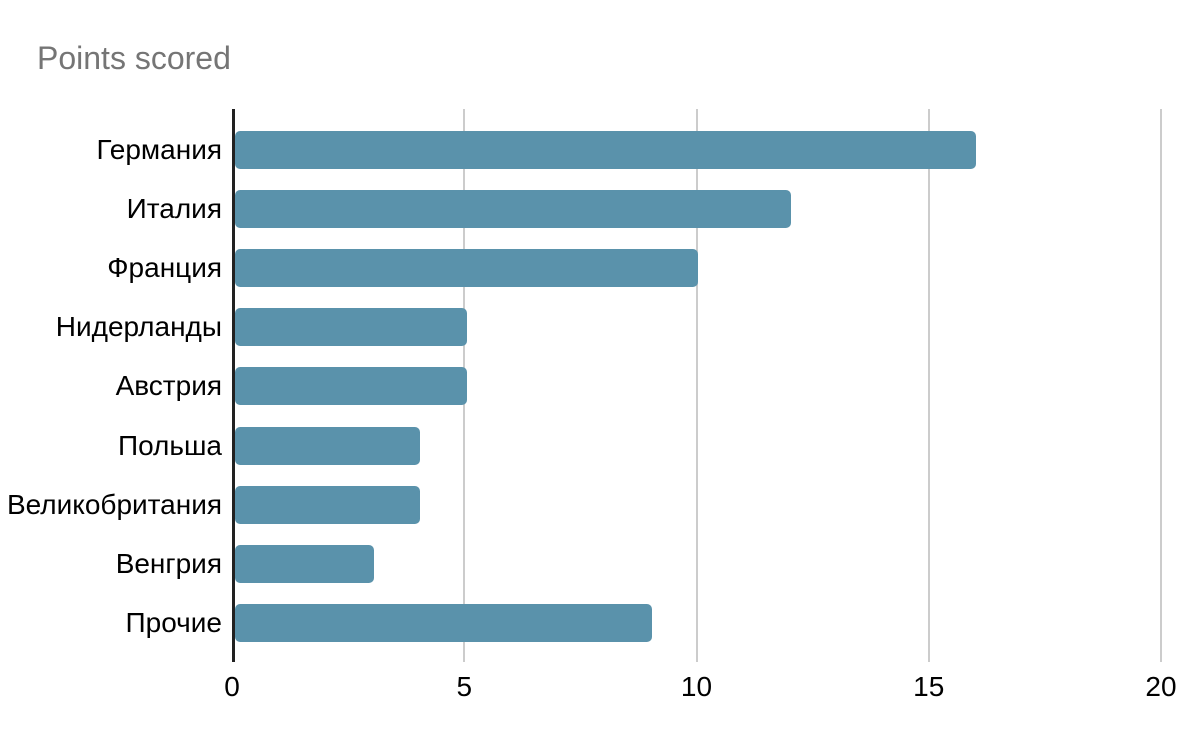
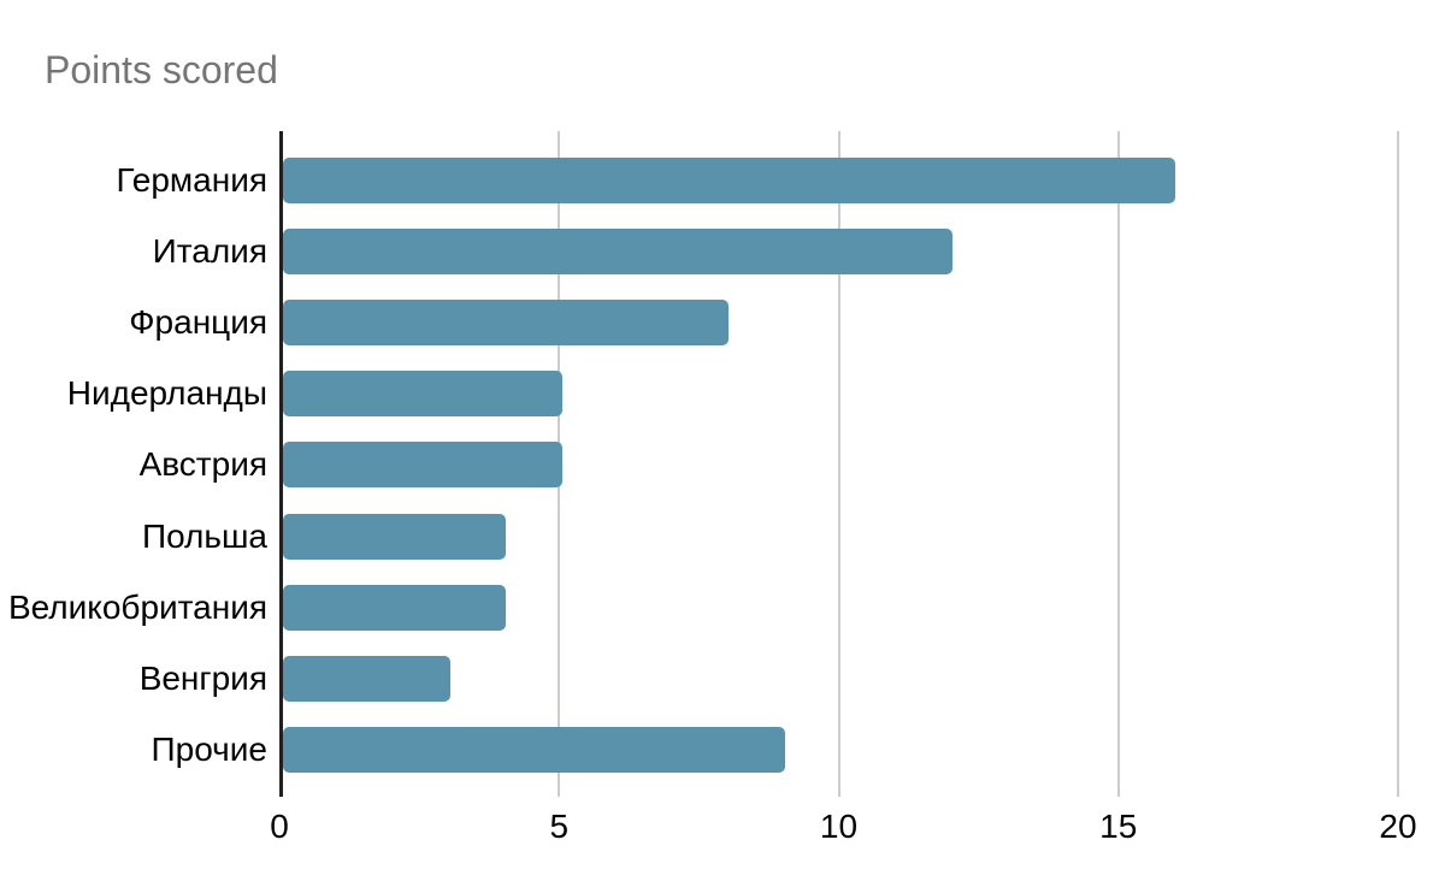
Франция: 10 -> 8
